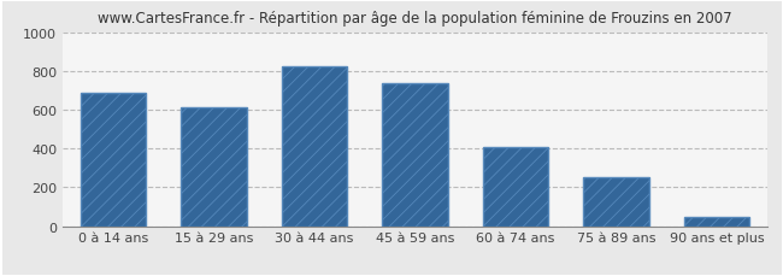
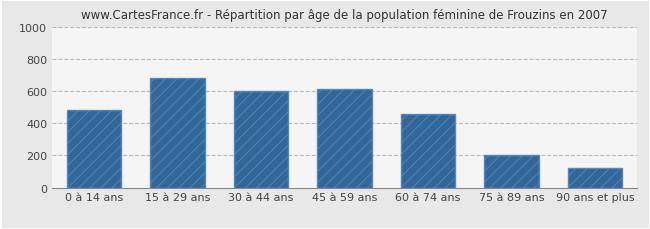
0 à 14 ans: 690 -> 480
15 à 29 ans: 620 -> 680
30 à 44 ans: 820 -> 600
45 à 59 ans: 740 -> 610
60 à 74 ans: 400 -> 460
75 à 89 ans: 250 -> 200
90 ans et plus: 50 -> 120
